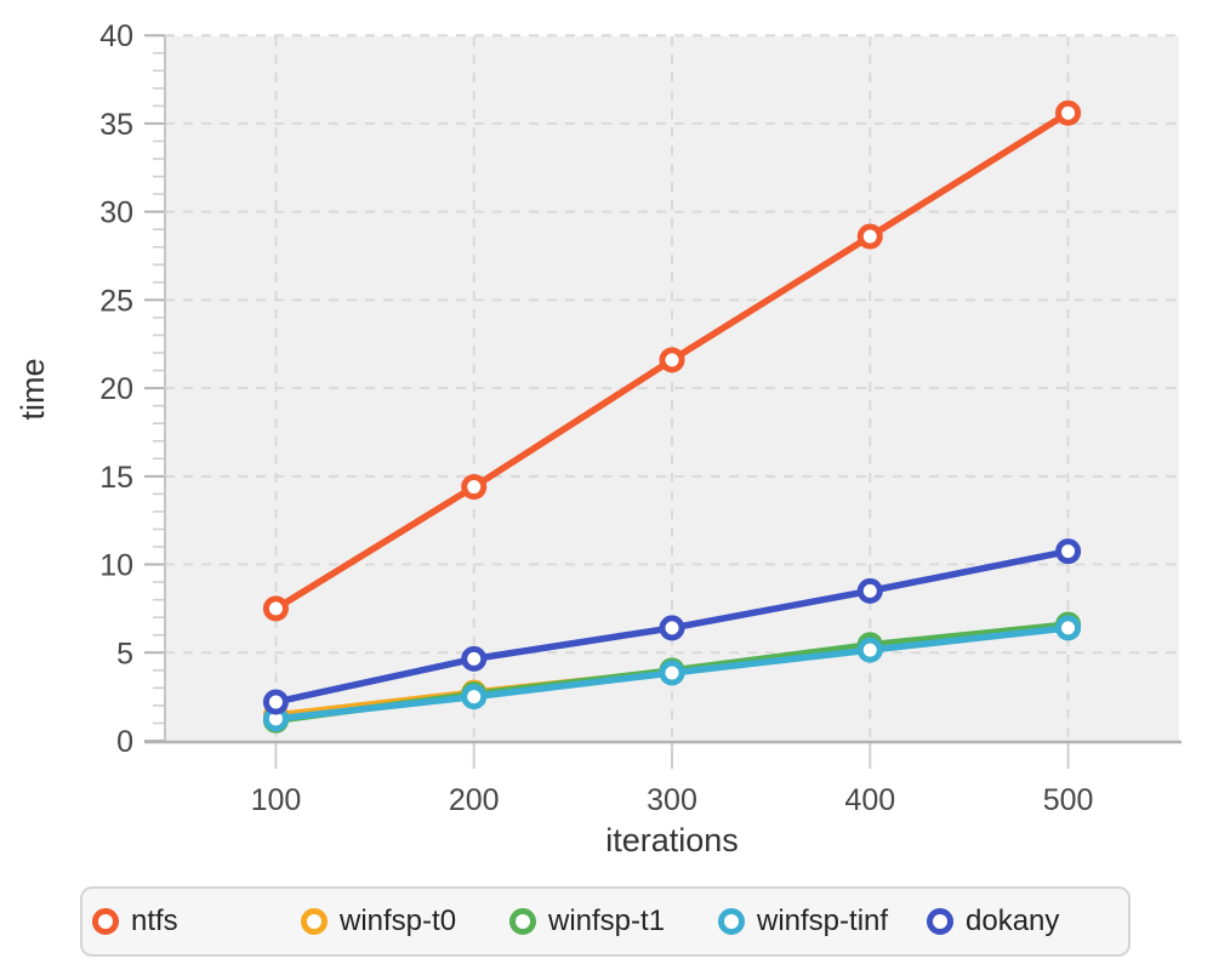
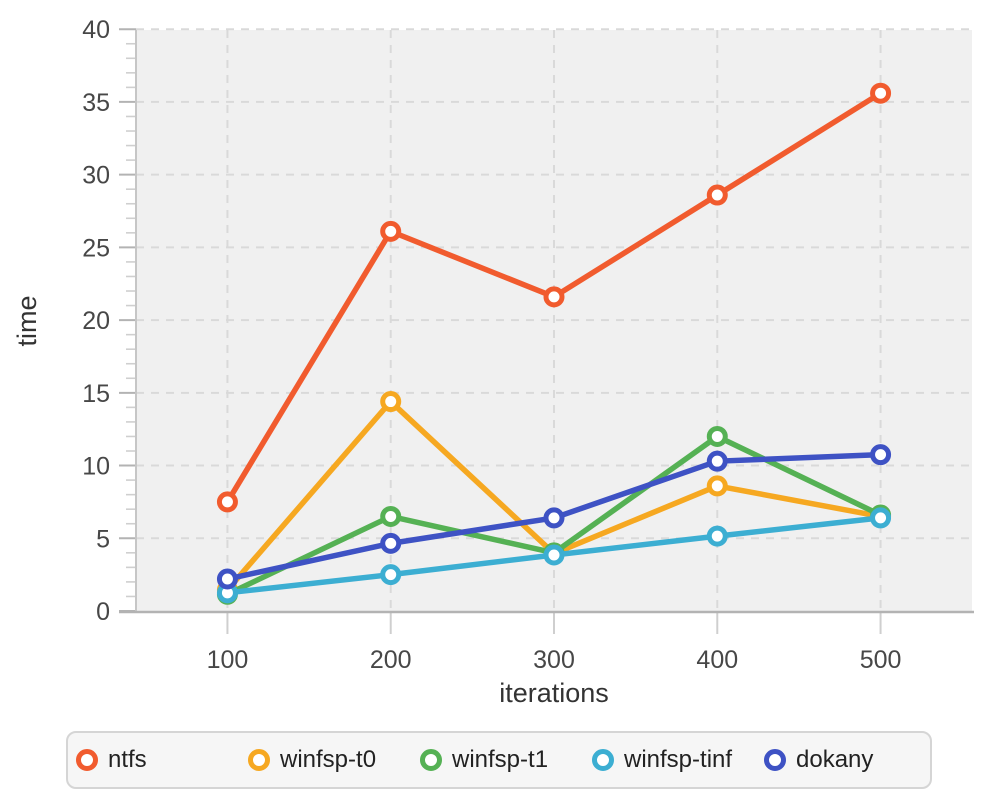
ntfs/200: 14.4 -> 26.1
winfsp-t0/200: 2.8 -> 14.4
winfsp-t1/200: 2.6 -> 6.5
winfsp-t0/400: 5.3 -> 8.6
winfsp-t1/400: 5.5 -> 12.0
dokany/400: 8.5 -> 10.3
